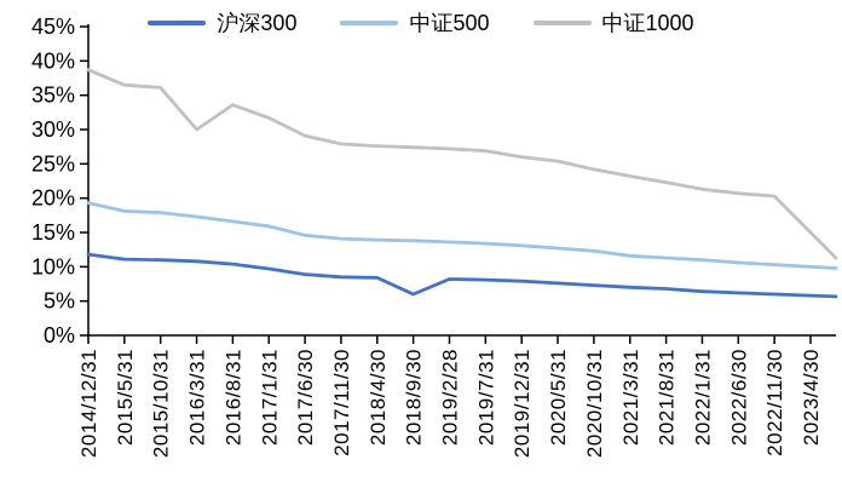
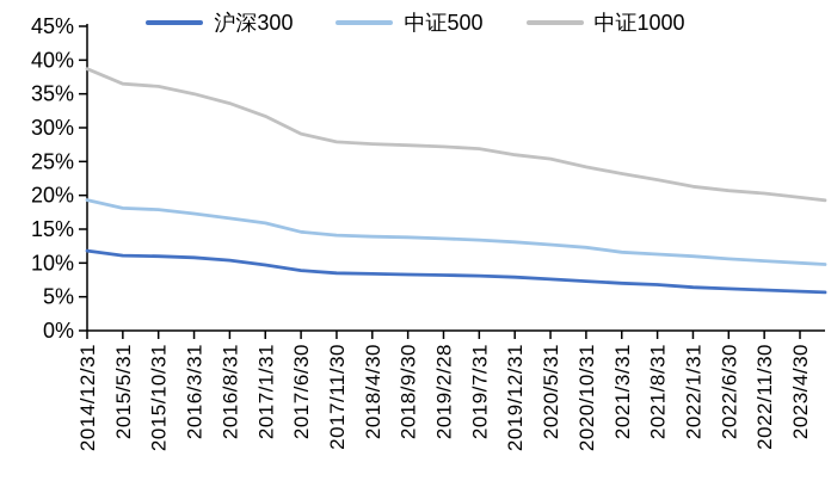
中证1000/2016/3/31: 30% -> 35%
沪深300/2018/9/30: 6% -> 8%
中证1000/2023/4/30: 15% -> 20%
